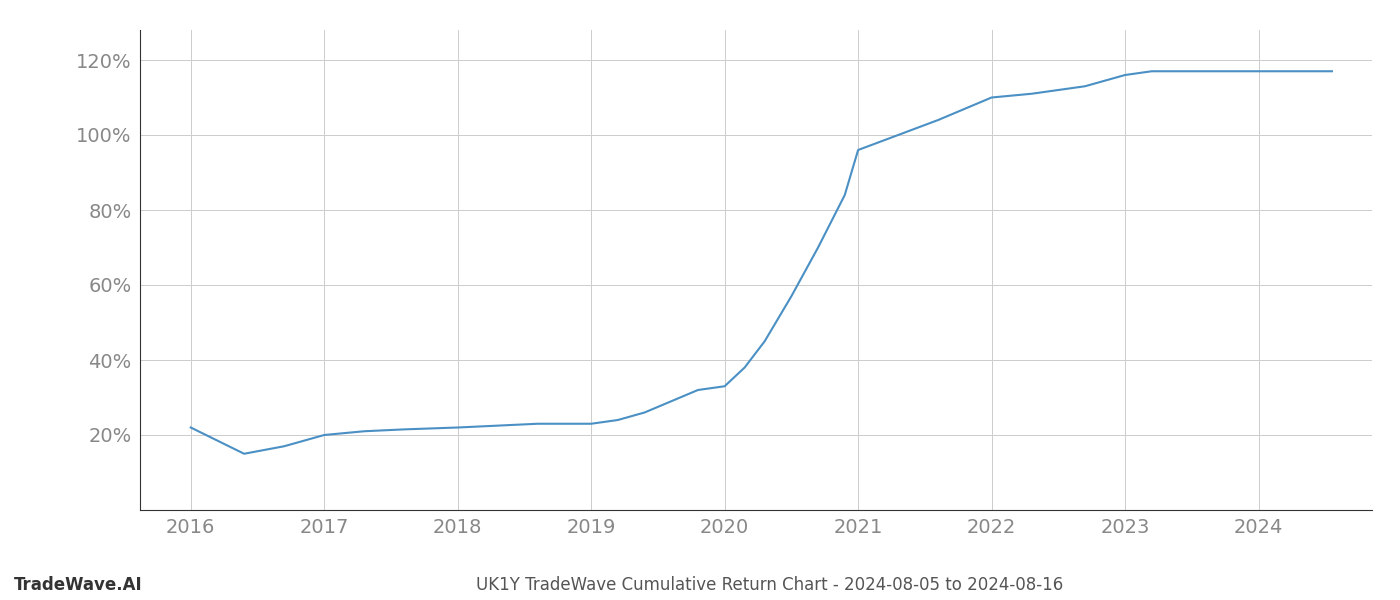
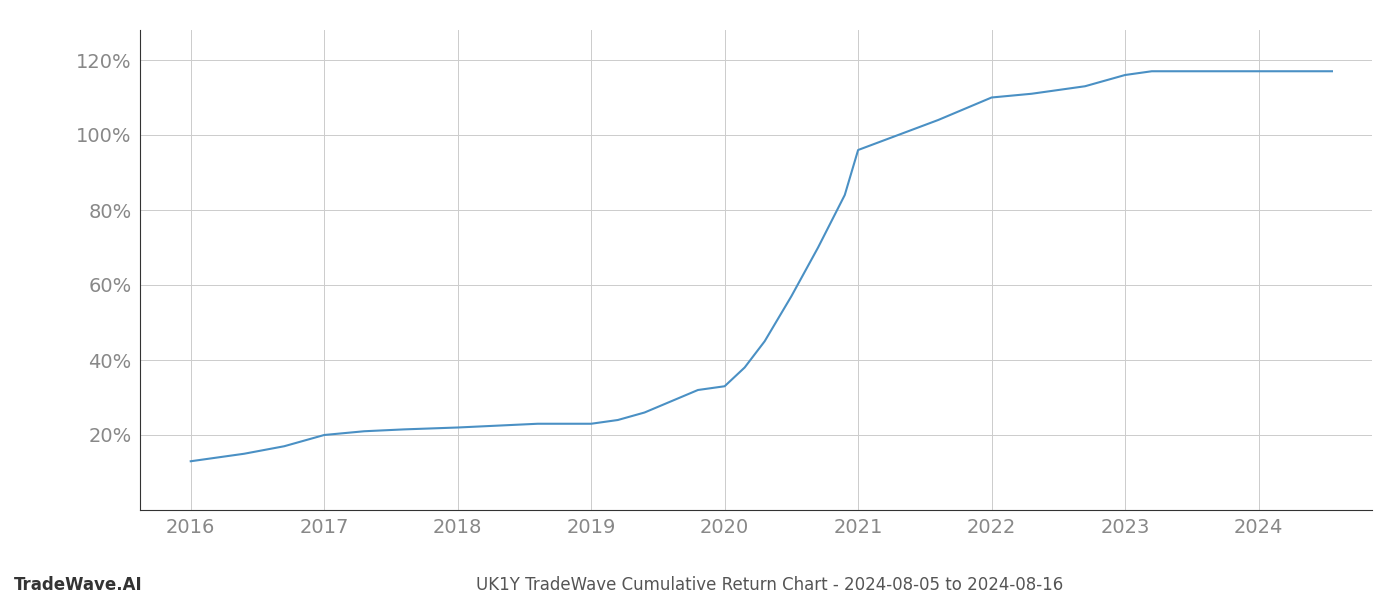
2016: 22.0% -> 13.0%
